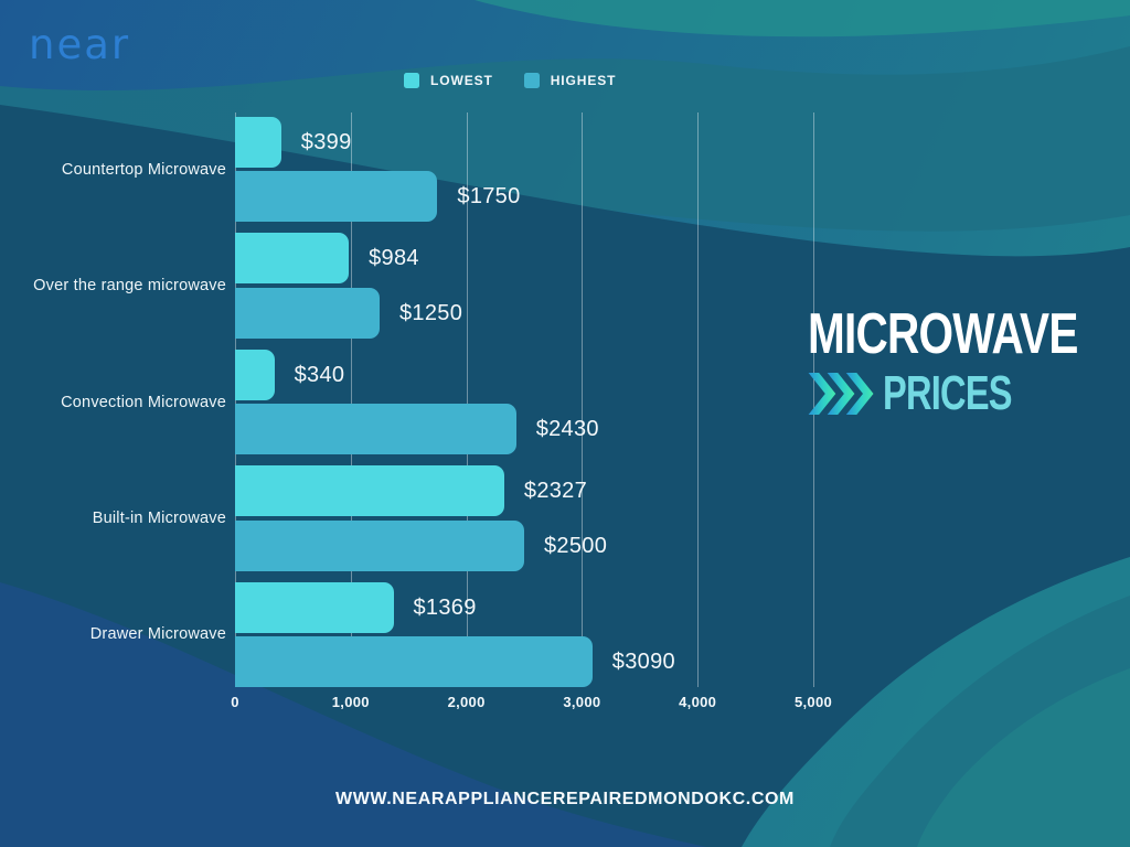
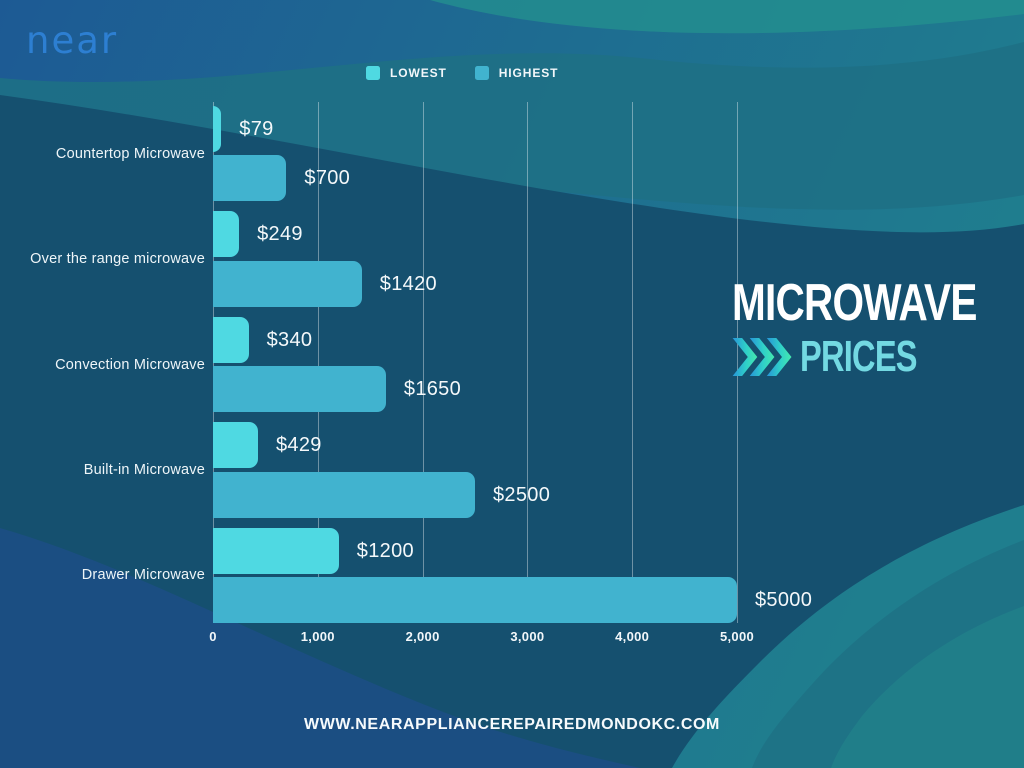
LOWEST/Countertop Microwave: $399 -> $79
HIGHEST/Countertop Microwave: $1750 -> $700
LOWEST/Over the range microwave: $984 -> $249
HIGHEST/Over the range microwave: $1250 -> $1420
HIGHEST/Convection Microwave: $2430 -> $1650
LOWEST/Built-in Microwave: $2327 -> $429
LOWEST/Drawer Microwave: $1369 -> $1200
HIGHEST/Drawer Microwave: $3090 -> $5000
